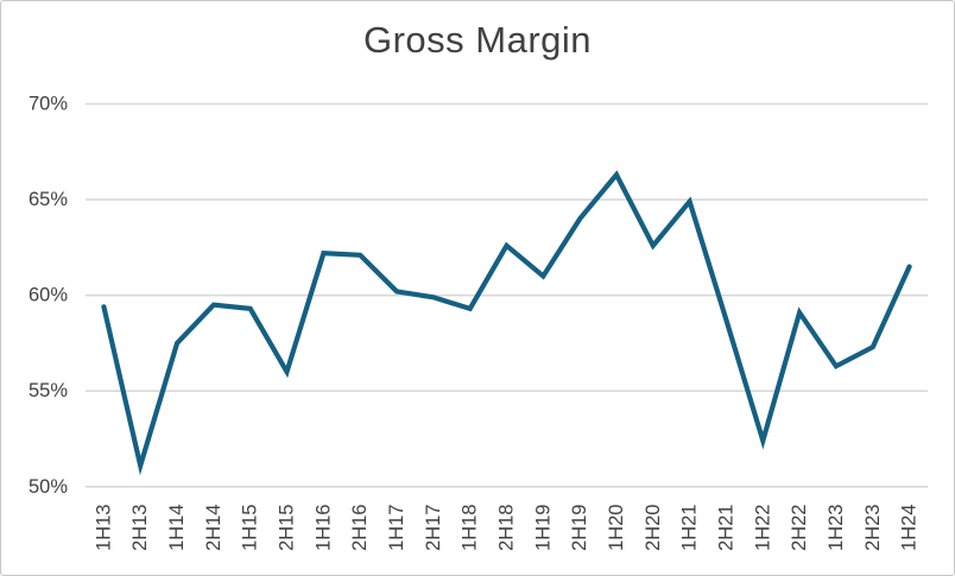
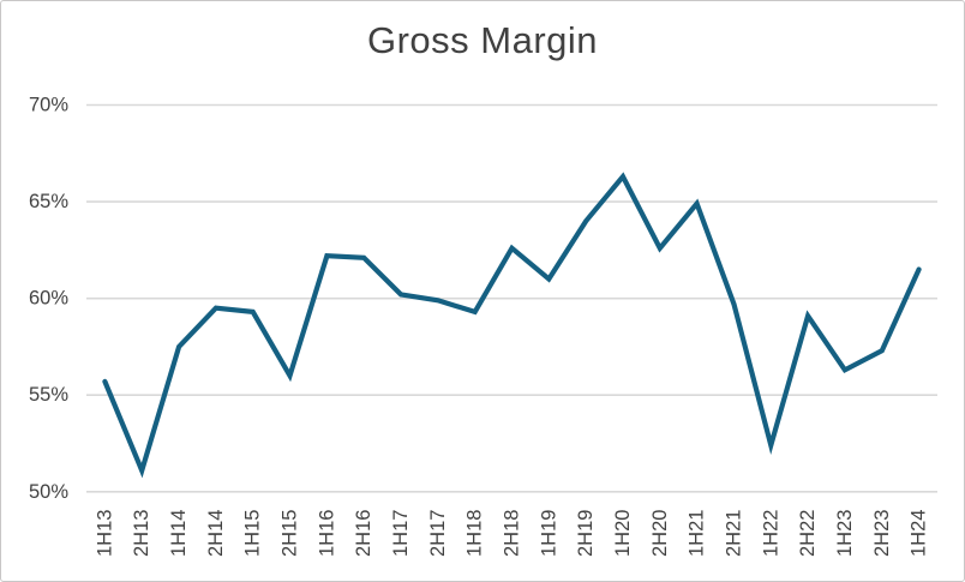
1H13: 59.4% -> 55.7%
2H21: 58.7% -> 59.7%
